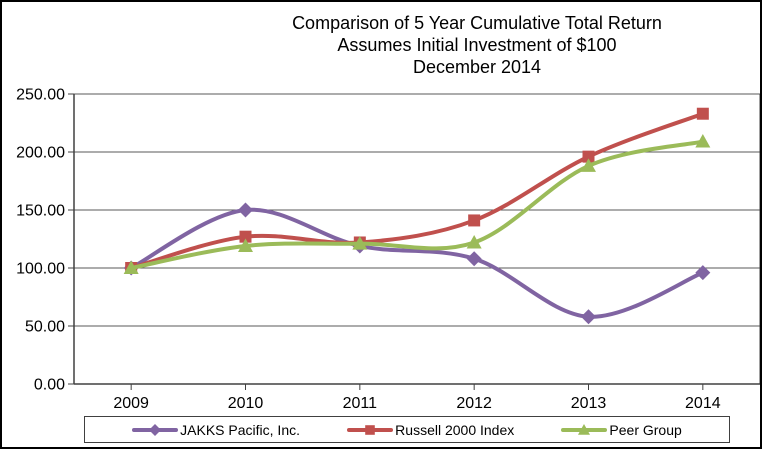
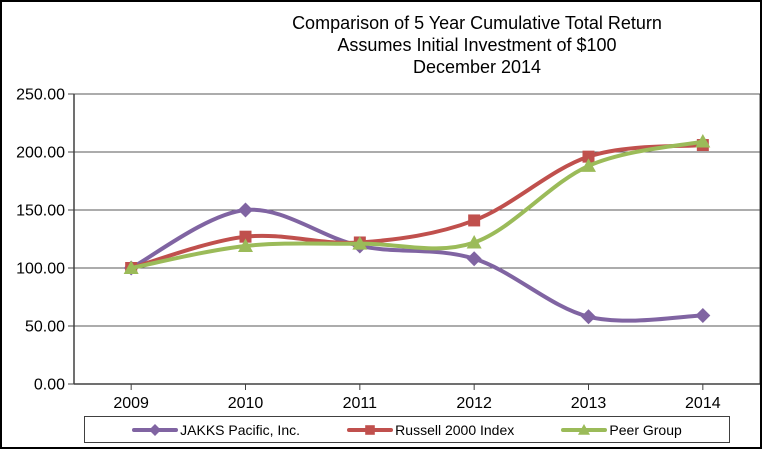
JAKKS Pacific, Inc./2014: 96 -> 59
Russell 2000 Index/2014: 233 -> 206
